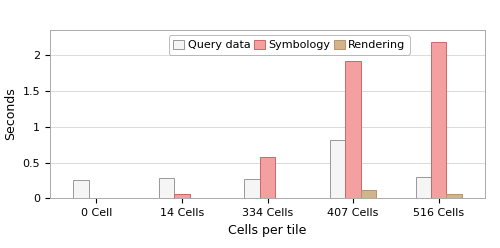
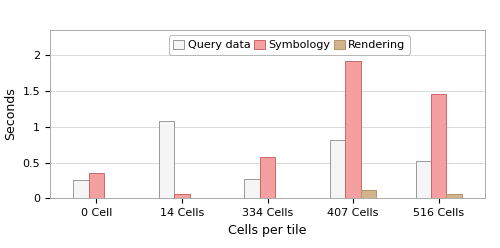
Symbology/0 Cell: 0.00 -> 0.36
Query data/14 Cells: 0.28 -> 1.08
Query data/516 Cells: 0.30 -> 0.52
Symbology/516 Cells: 2.18 -> 1.46
